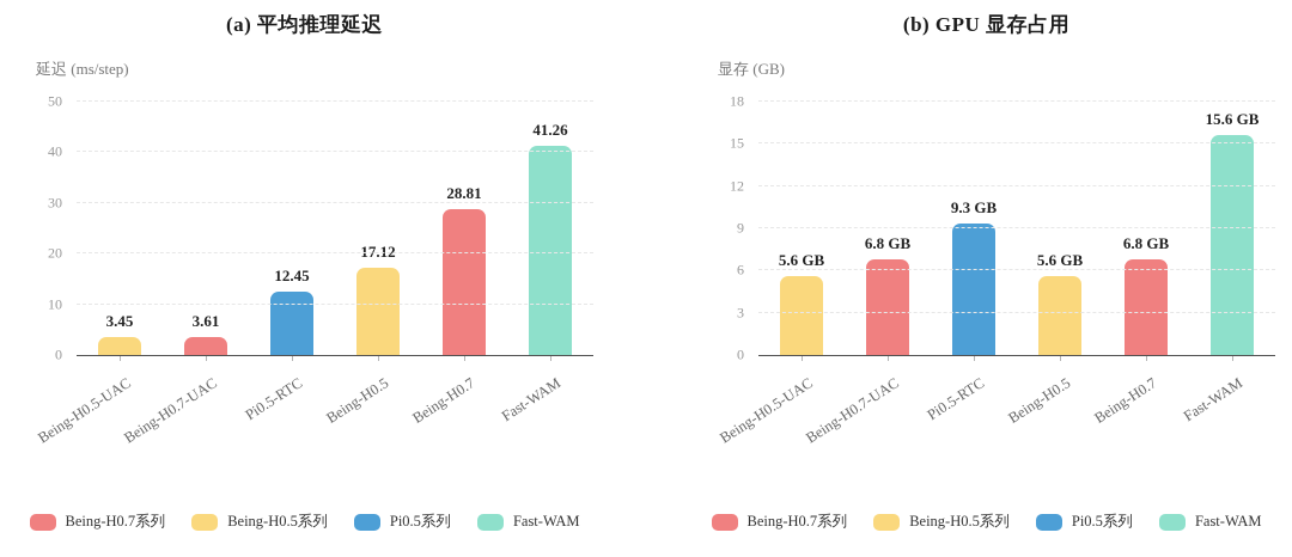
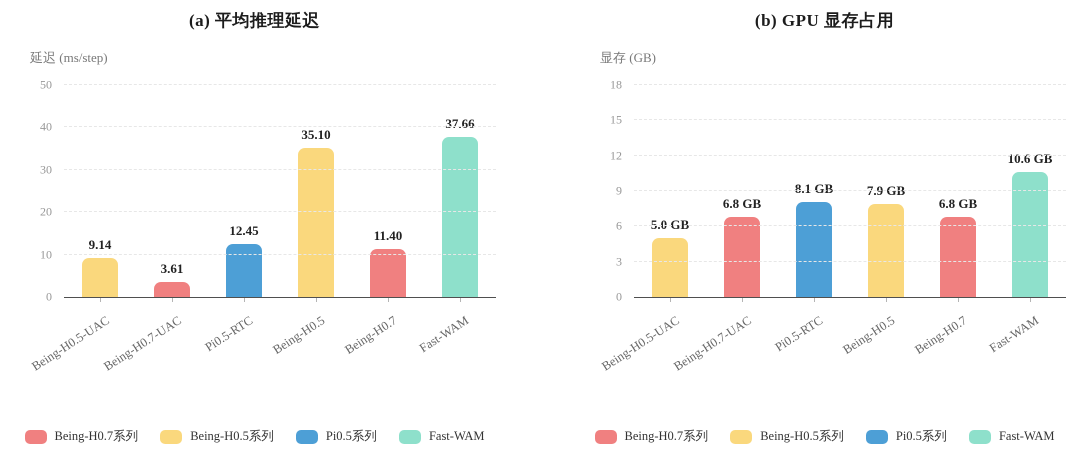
(a) 平均推理延迟/Being-H0.5-UAC: 3.45 -> 9.14
(a) 平均推理延迟/Being-H0.5: 17.12 -> 35.10
(a) 平均推理延迟/Being-H0.7: 28.81 -> 11.40
(a) 平均推理延迟/Fast-WAM: 41.26 -> 37.66
(b) GPU 显存占用/Being-H0.5-UAC: 5.6 -> 5.0
(b) GPU 显存占用/Pi0.5-RTC: 9.3 -> 8.1
(b) GPU 显存占用/Being-H0.5: 5.6 -> 7.9
(b) GPU 显存占用/Fast-WAM: 15.6 -> 10.6
